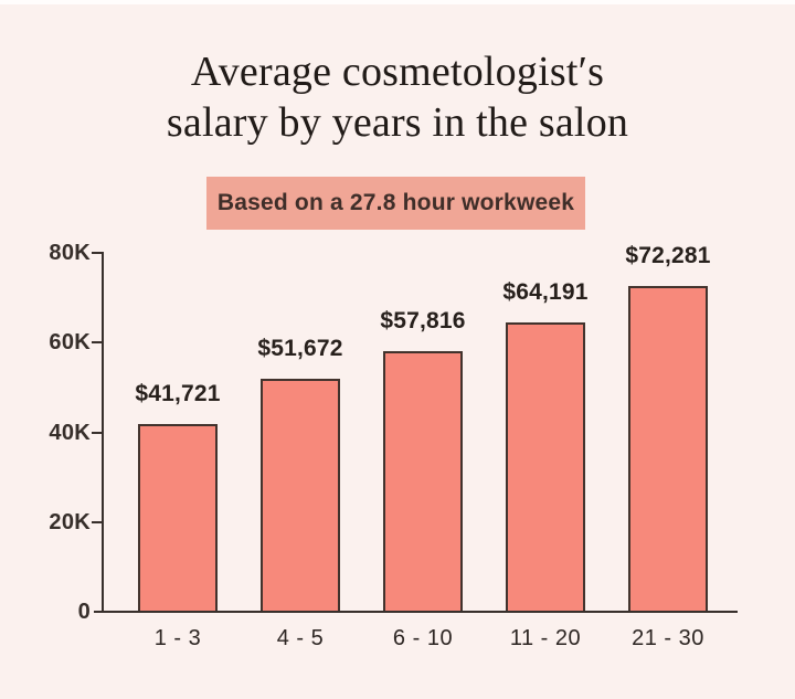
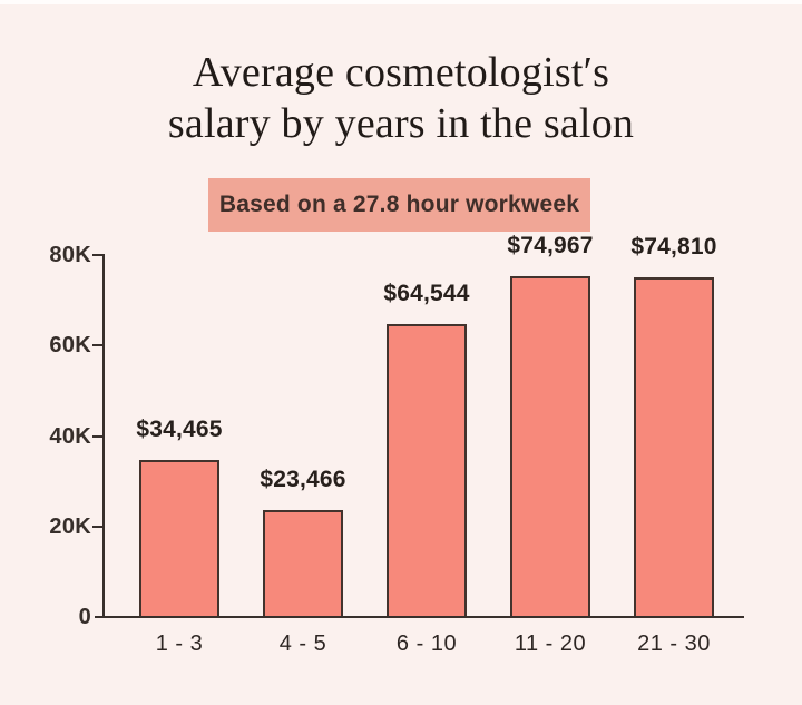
1 - 3: $41,721 -> $34,465
4 - 5: $51,672 -> $23,466
6 - 10: $57,816 -> $64,544
11 - 20: $64,191 -> $74,967
21 - 30: $72,281 -> $74,810
